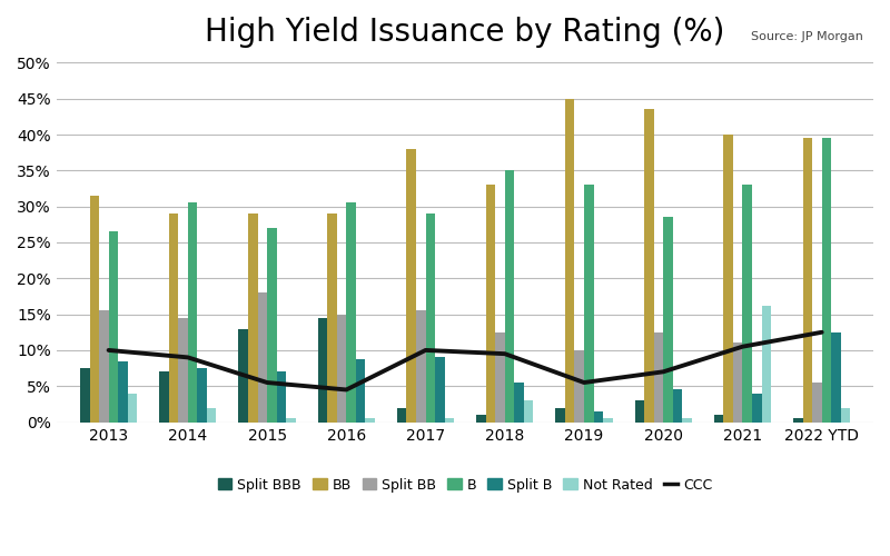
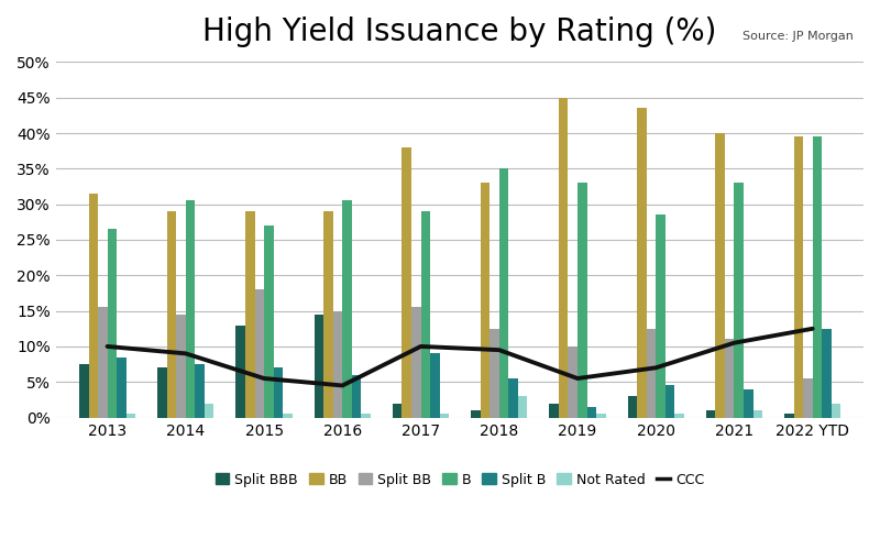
Not Rated/2013: 4.0% -> 0.5%
Split B/2016: 8.8% -> 6.0%
Not Rated/2021: 16.2% -> 1.0%
